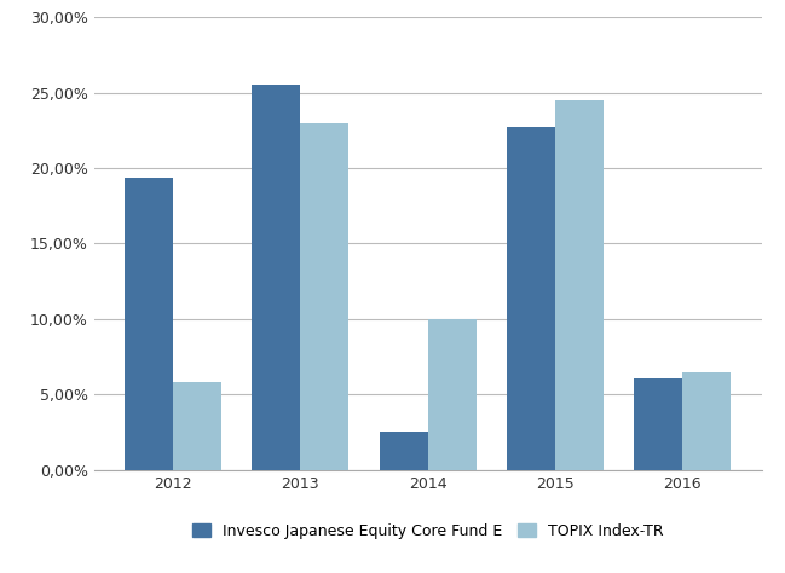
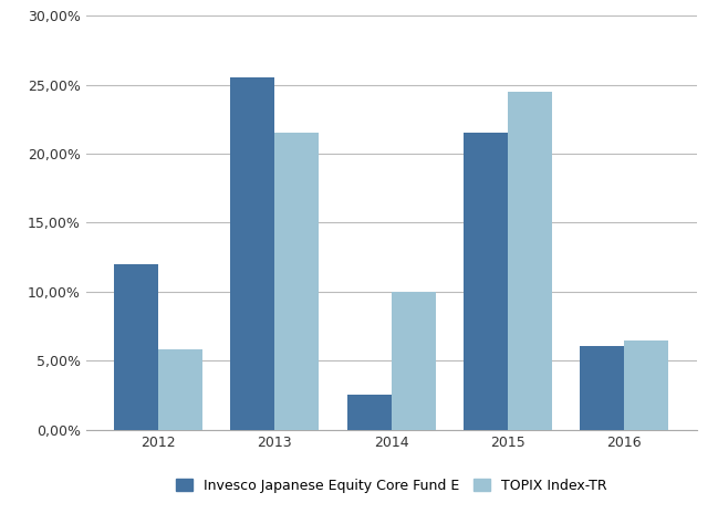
Invesco Japanese Equity Core Fund E/2012: 19,4% -> 12,0%
TOPIX Index-TR/2013: 23,0% -> 21,5%
Invesco Japanese Equity Core Fund E/2015: 22,7% -> 21,5%
